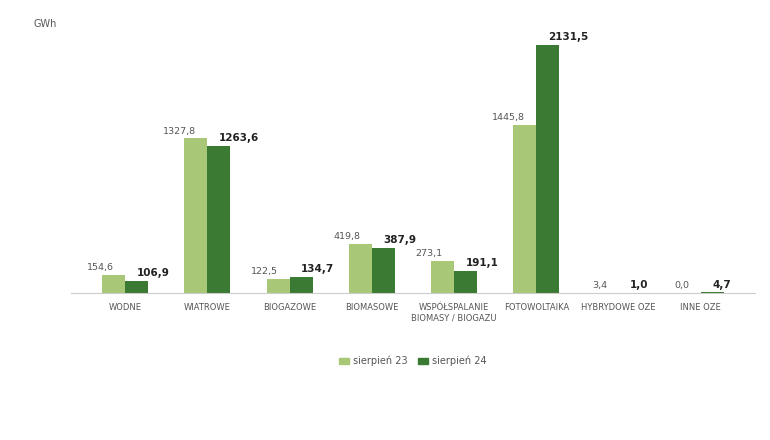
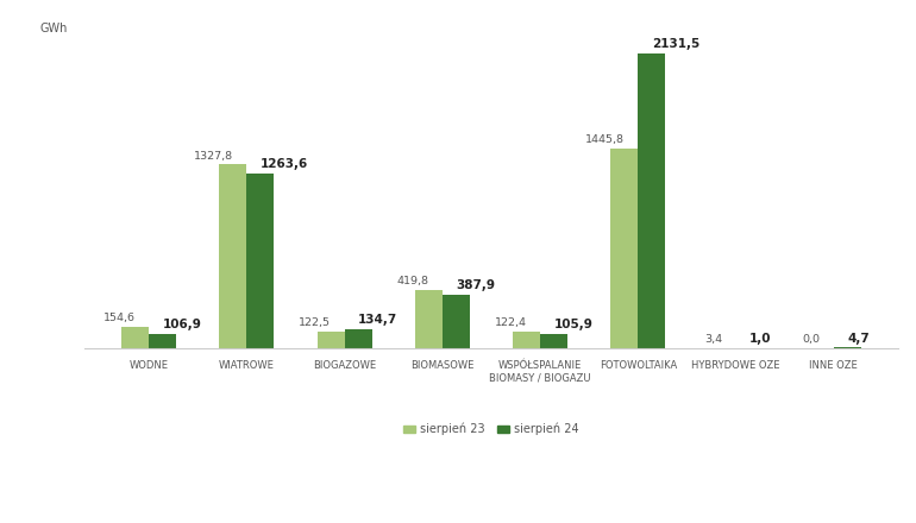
sierpień 23/WSPÓŁSPALANIE BIOMASY / BIOGAZU: 273,1 -> 122,4
sierpień 24/WSPÓŁSPALANIE BIOMASY / BIOGAZU: 191,1 -> 105,9
